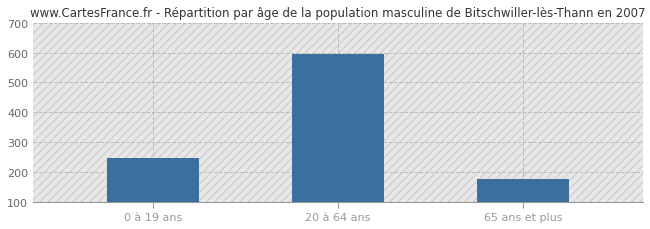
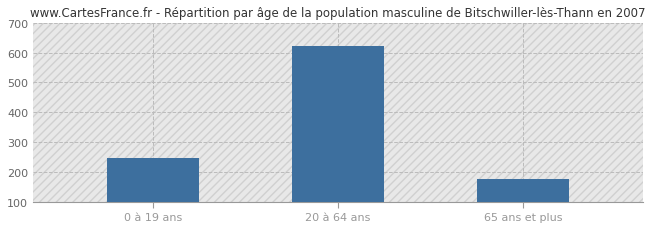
20 à 64 ans: 595 -> 623
